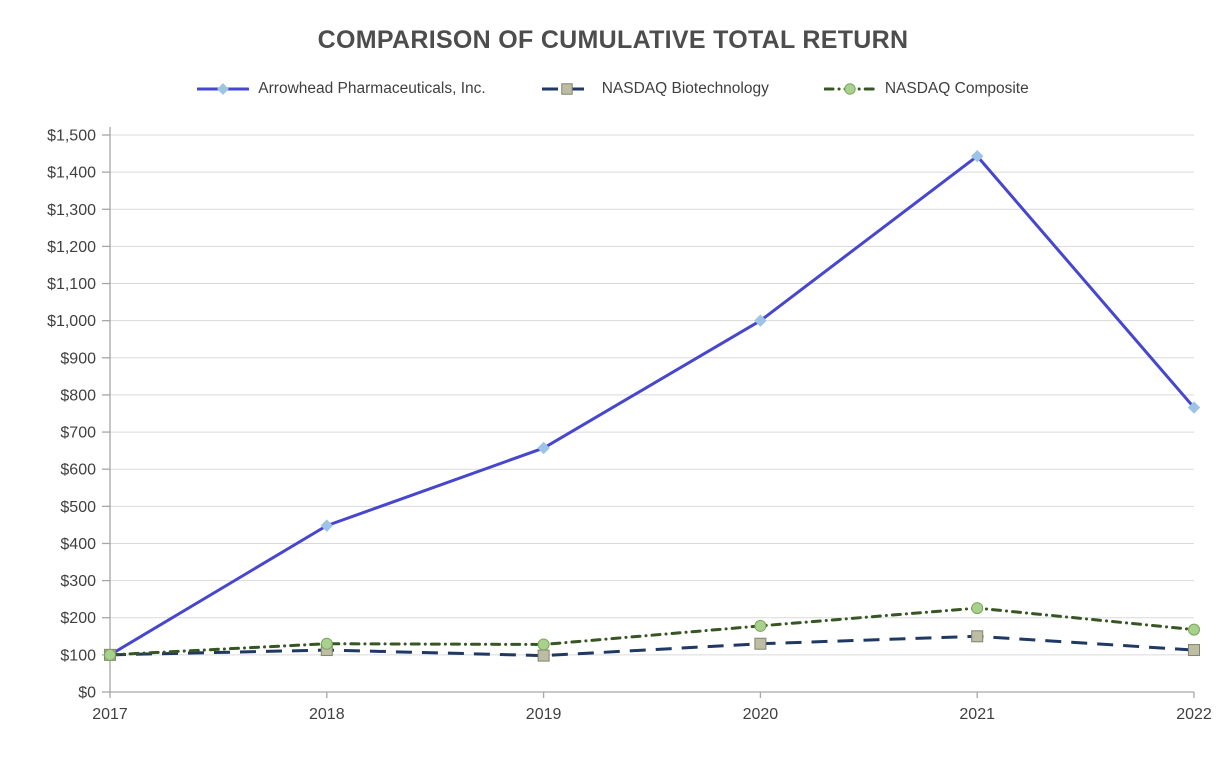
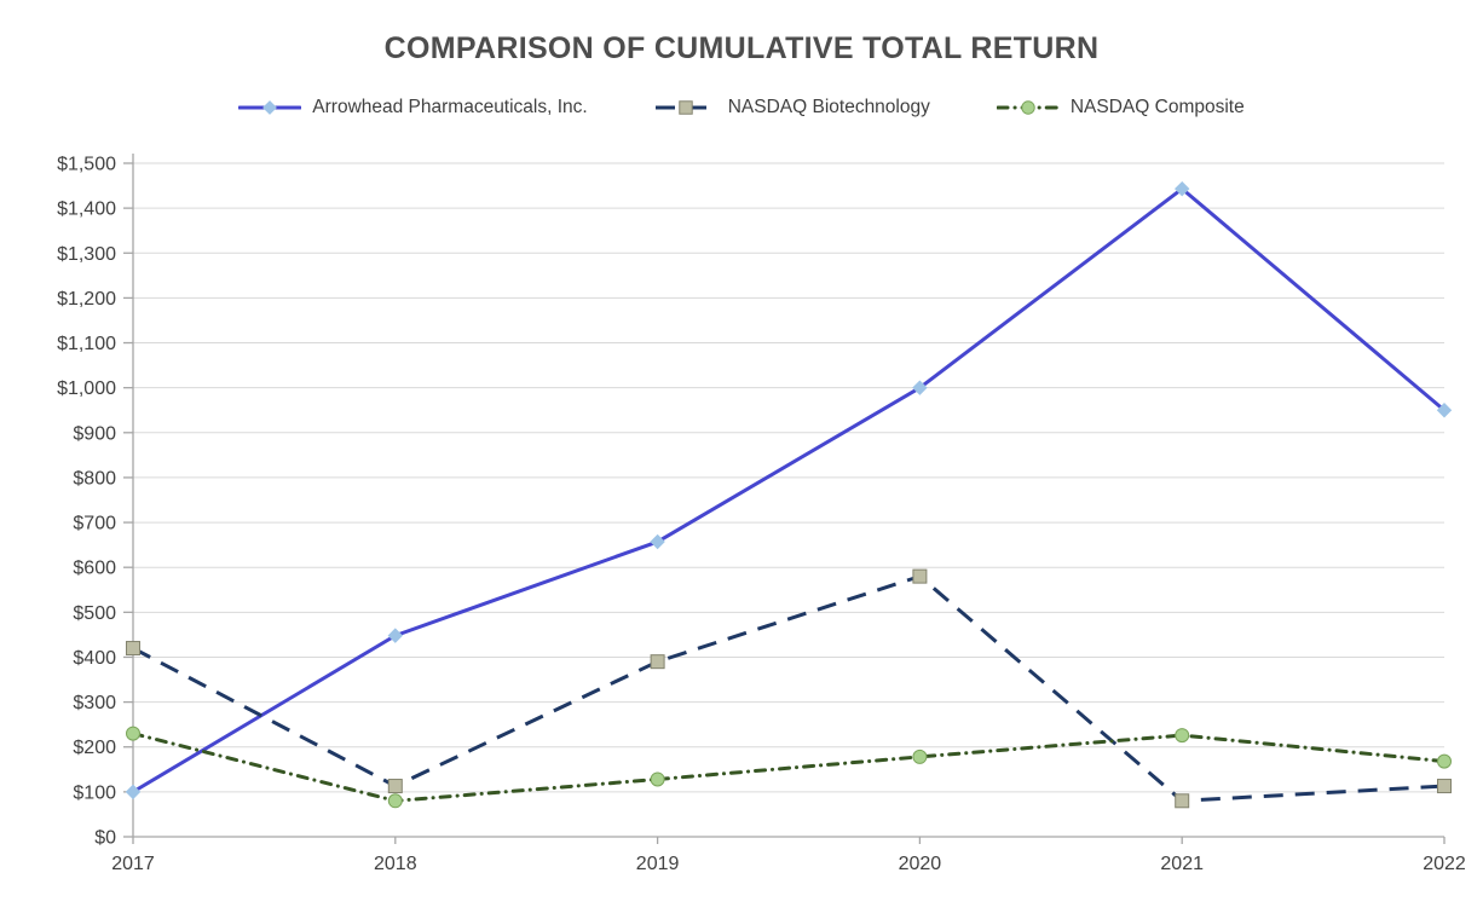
NASDAQ Biotechnology/2017: $100 -> $420
NASDAQ Composite/2017: $100 -> $230
NASDAQ Composite/2018: $130 -> $80
NASDAQ Biotechnology/2019: $100 -> $390
NASDAQ Biotechnology/2020: $130 -> $580
NASDAQ Biotechnology/2021: $150 -> $80
Arrowhead Pharmaceuticals, Inc./2022: $770 -> $950
